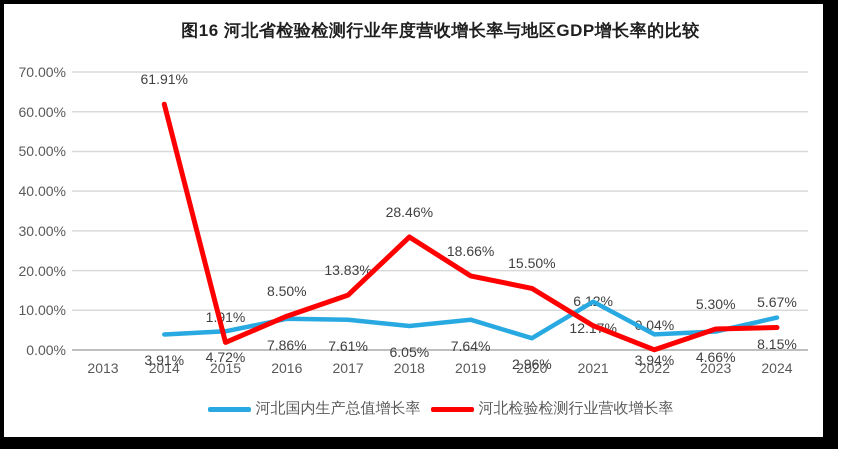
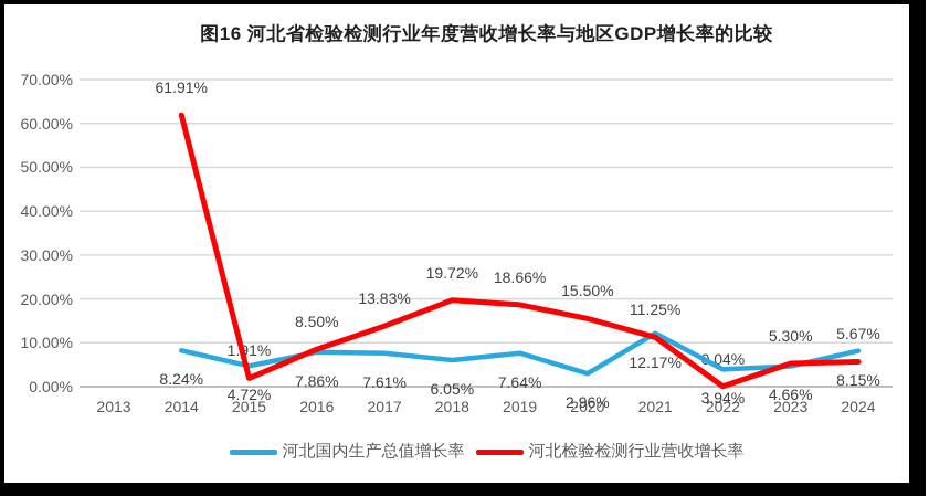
河北国内生产总值增长率/2014: 3.91% -> 8.24%
河北检验检测行业营收增长率/2018: 28.46% -> 19.72%
河北检验检测行业营收增长率/2021: 6.12% -> 11.25%
